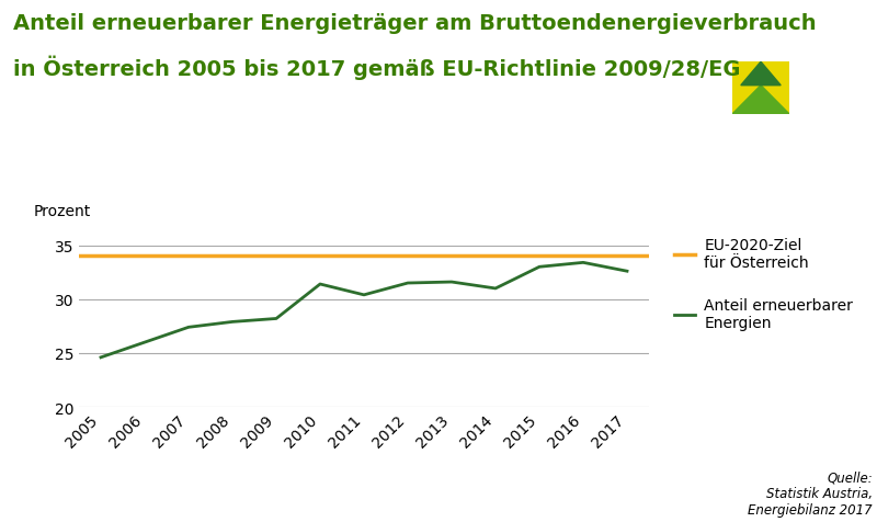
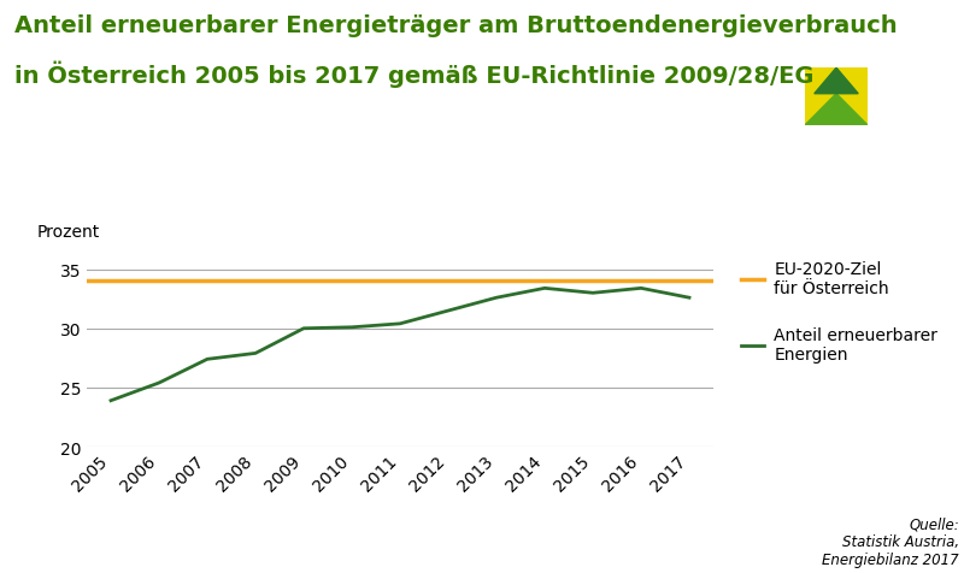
2005: 24.6 -> 23.9
2006: 26.0 -> 25.4
2009: 28.2 -> 30.0
2010: 31.4 -> 30.1
2013: 31.6 -> 32.6
2014: 31.0 -> 33.4
